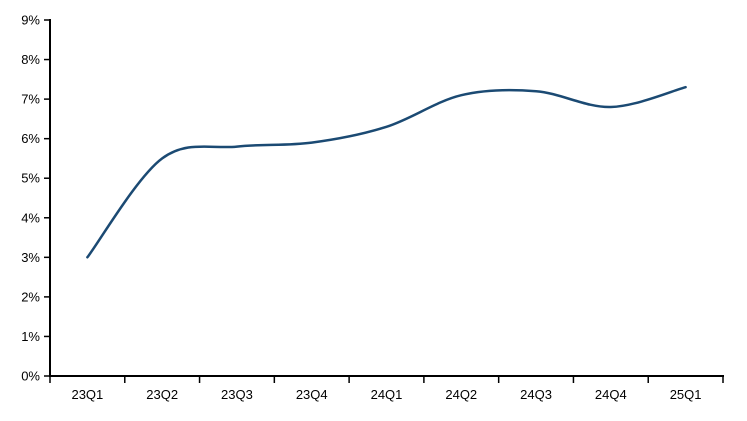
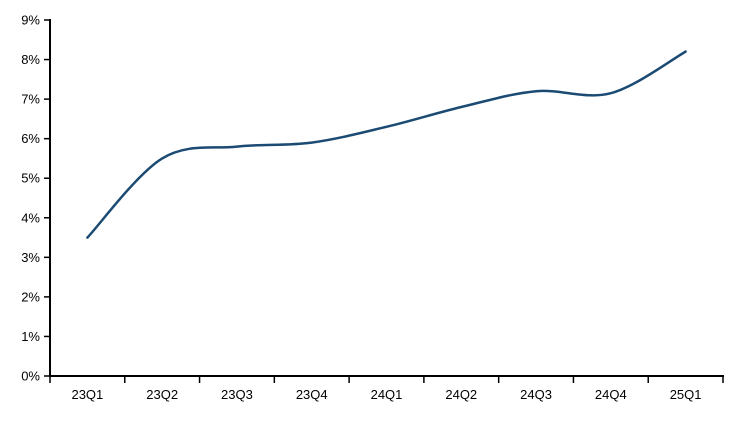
23Q1: 3.0% -> 3.5%
24Q2: 7.1% -> 6.8%
24Q4: 6.8% -> 7.2%
25Q1: 7.3% -> 8.2%
